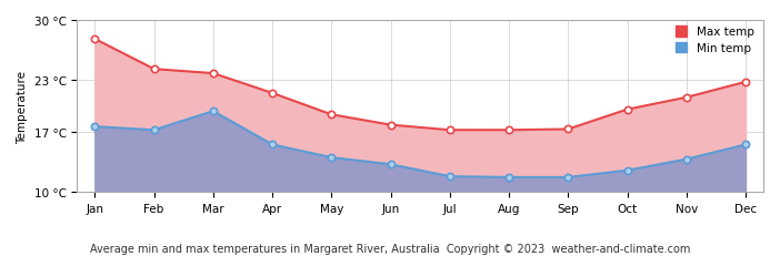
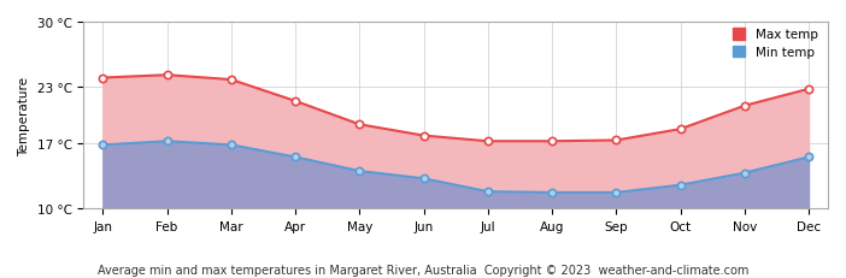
Max temp/Jan: 27.8 °C -> 24.0 °C
Min temp/Jan: 17.6 °C -> 16.8 °C
Min temp/Mar: 19.4 °C -> 16.8 °C
Max temp/Oct: 19.6 °C -> 18.5 °C
